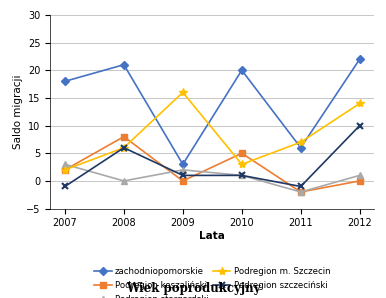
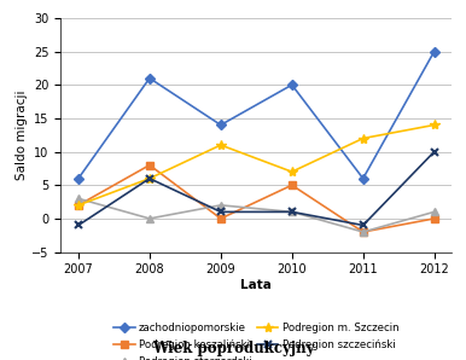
zachodniopomorskie/2007: 18 -> 6
zachodniopomorskie/2009: 3 -> 14
Podregion m. Szczecin/2009: 16 -> 11
Podregion m. Szczecin/2010: 3 -> 7
Podregion m. Szczecin/2011: 7 -> 12
zachodniopomorskie/2012: 22 -> 25
